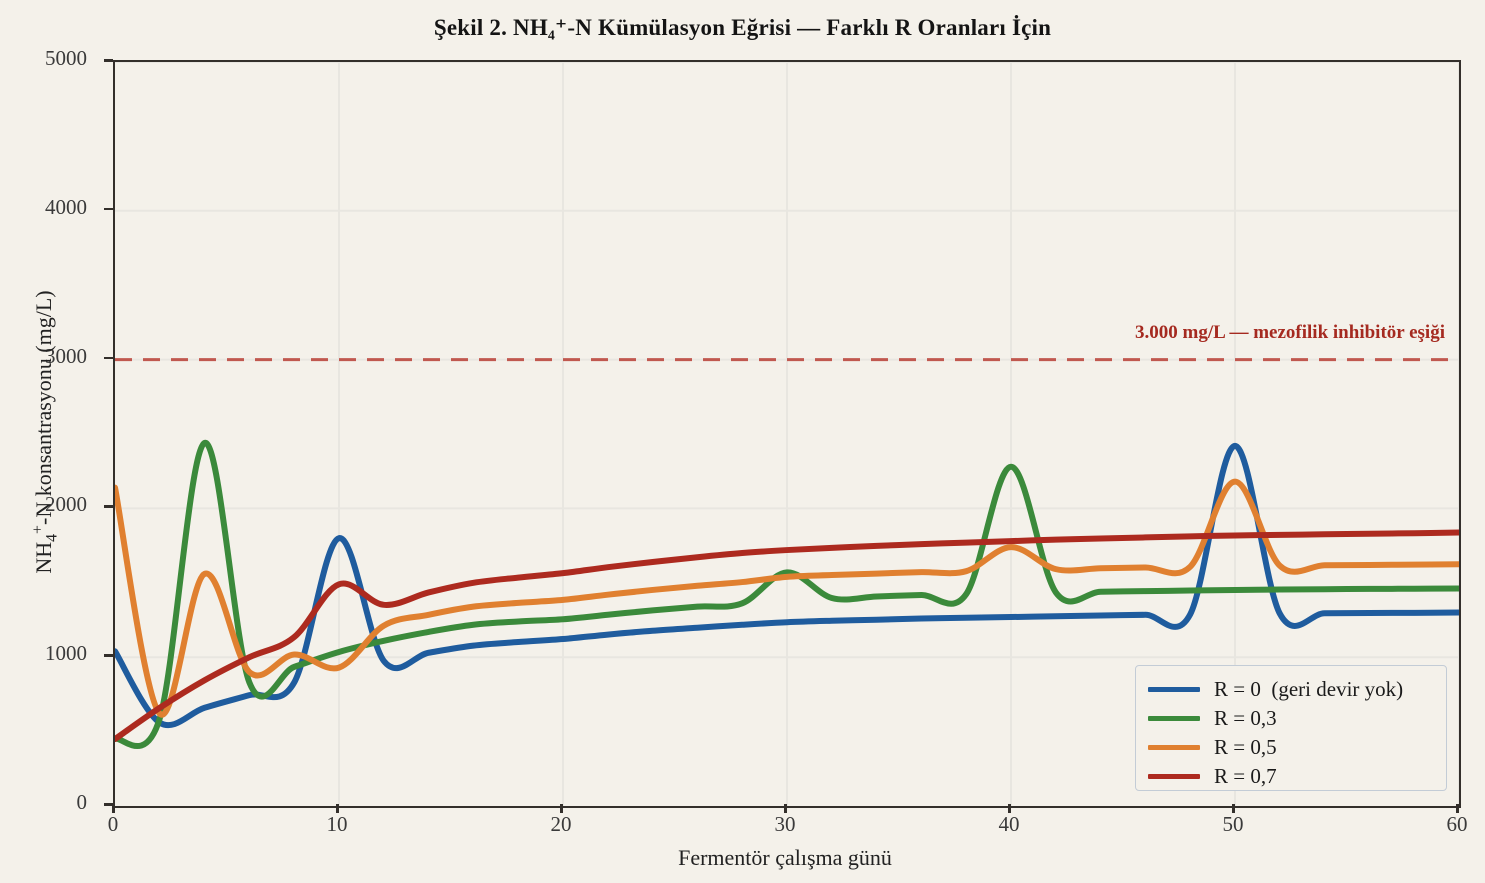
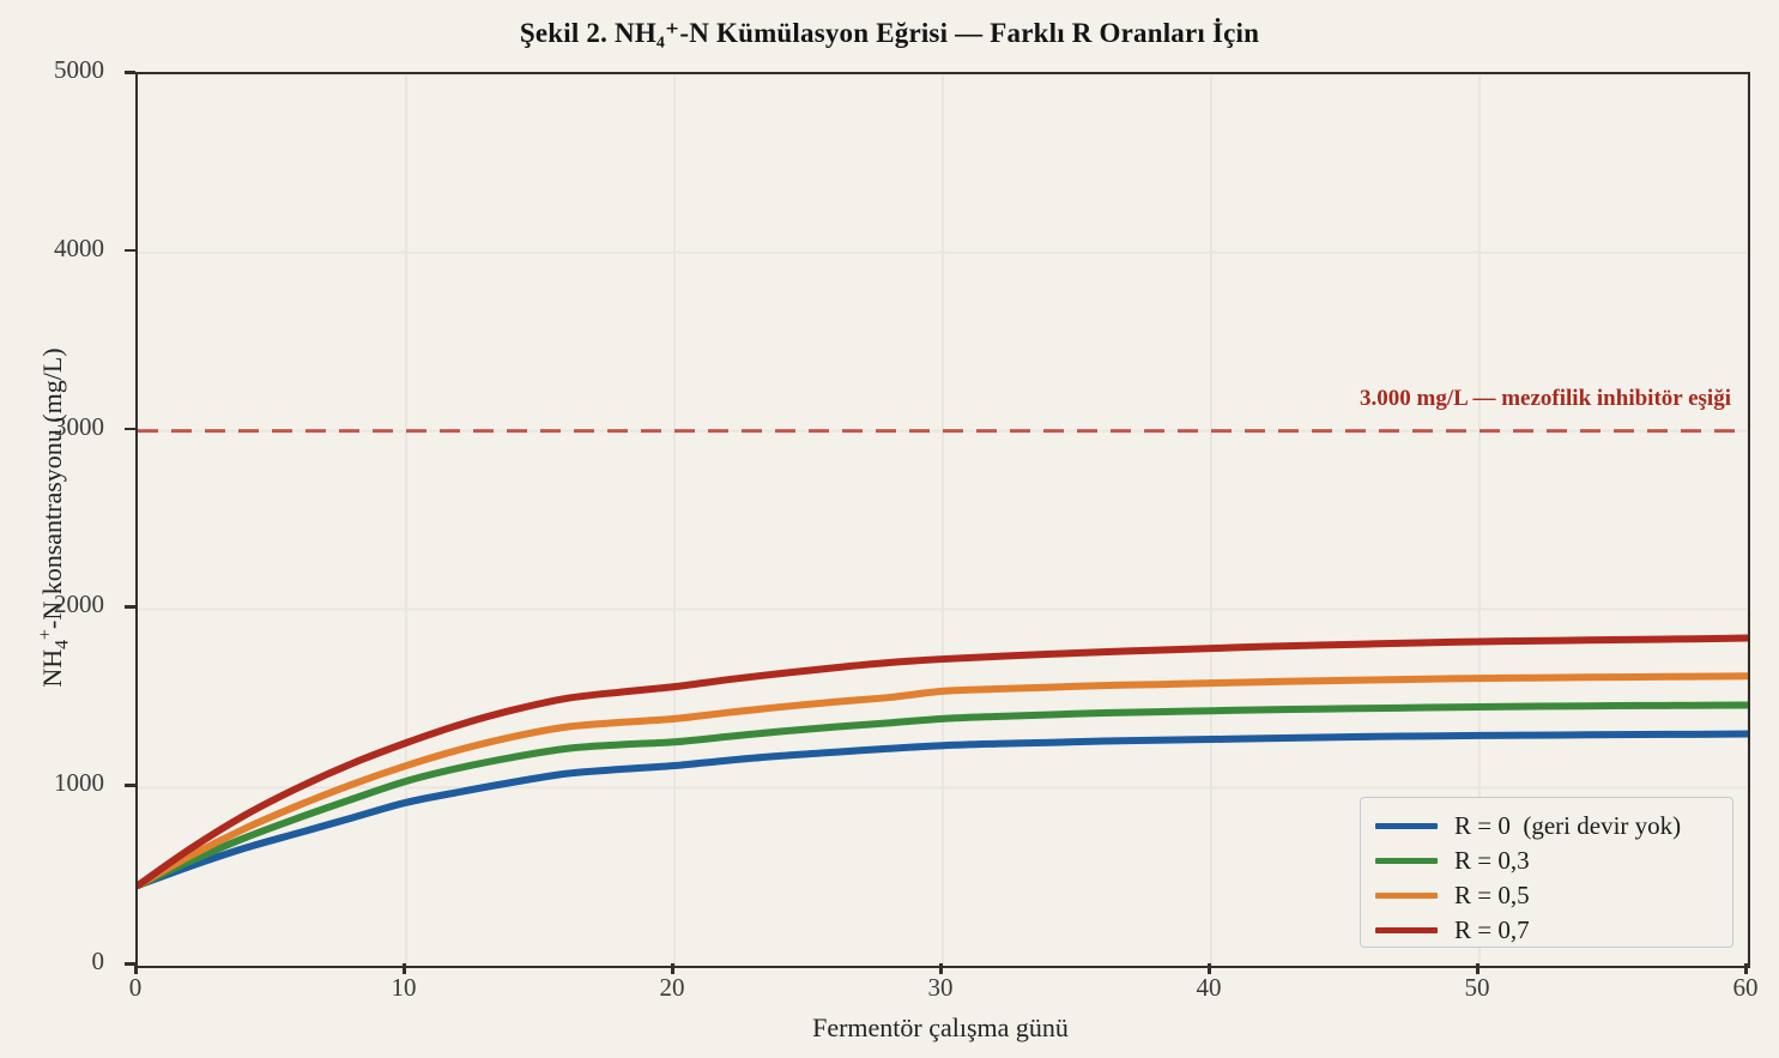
R = 0 (geri devir yok)/0: 1040 -> 450
R = 0,5/0: 2140 -> 450
R = 0,3/4: 2440 -> 720
R = 0,5/4: 1560 -> 770
R = 0 (geri devir yok)/10: 1800 -> 920
R = 0,5/10: 930 -> 1120
R = 0,7/10: 1490 -> 1250
R = 0,3/30: 1570 -> 1380
R = 0,3/40: 2280 -> 1430
R = 0,5/40: 1740 -> 1580
R = 0 (geri devir yok)/50: 2420 -> 1290
R = 0,5/50: 2180 -> 1610
